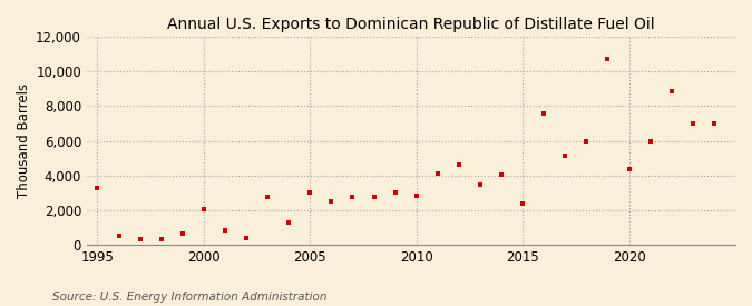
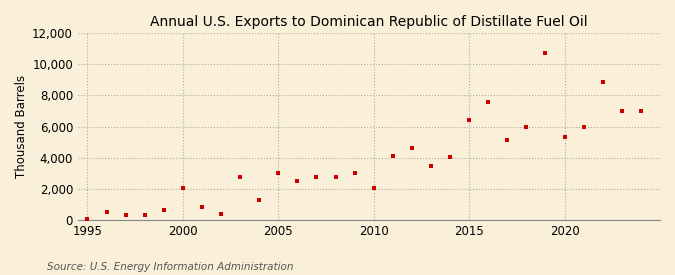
1995: 3,300 -> 0
2010: 2,800 -> 2,000
2015: 2,400 -> 6,400
2020: 4,400 -> 5,300
